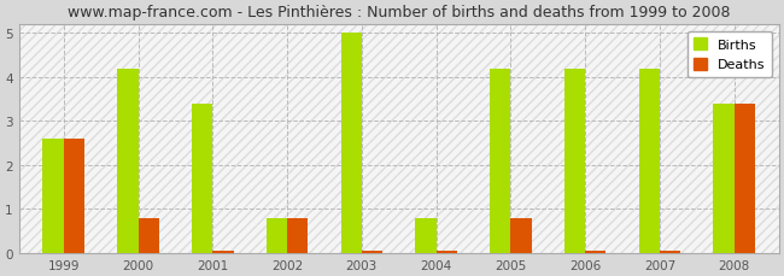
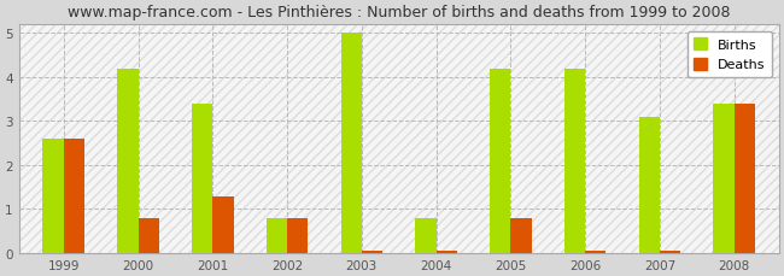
Deaths/2001: 0.05 -> 1.30
Births/2007: 4.2 -> 3.1
